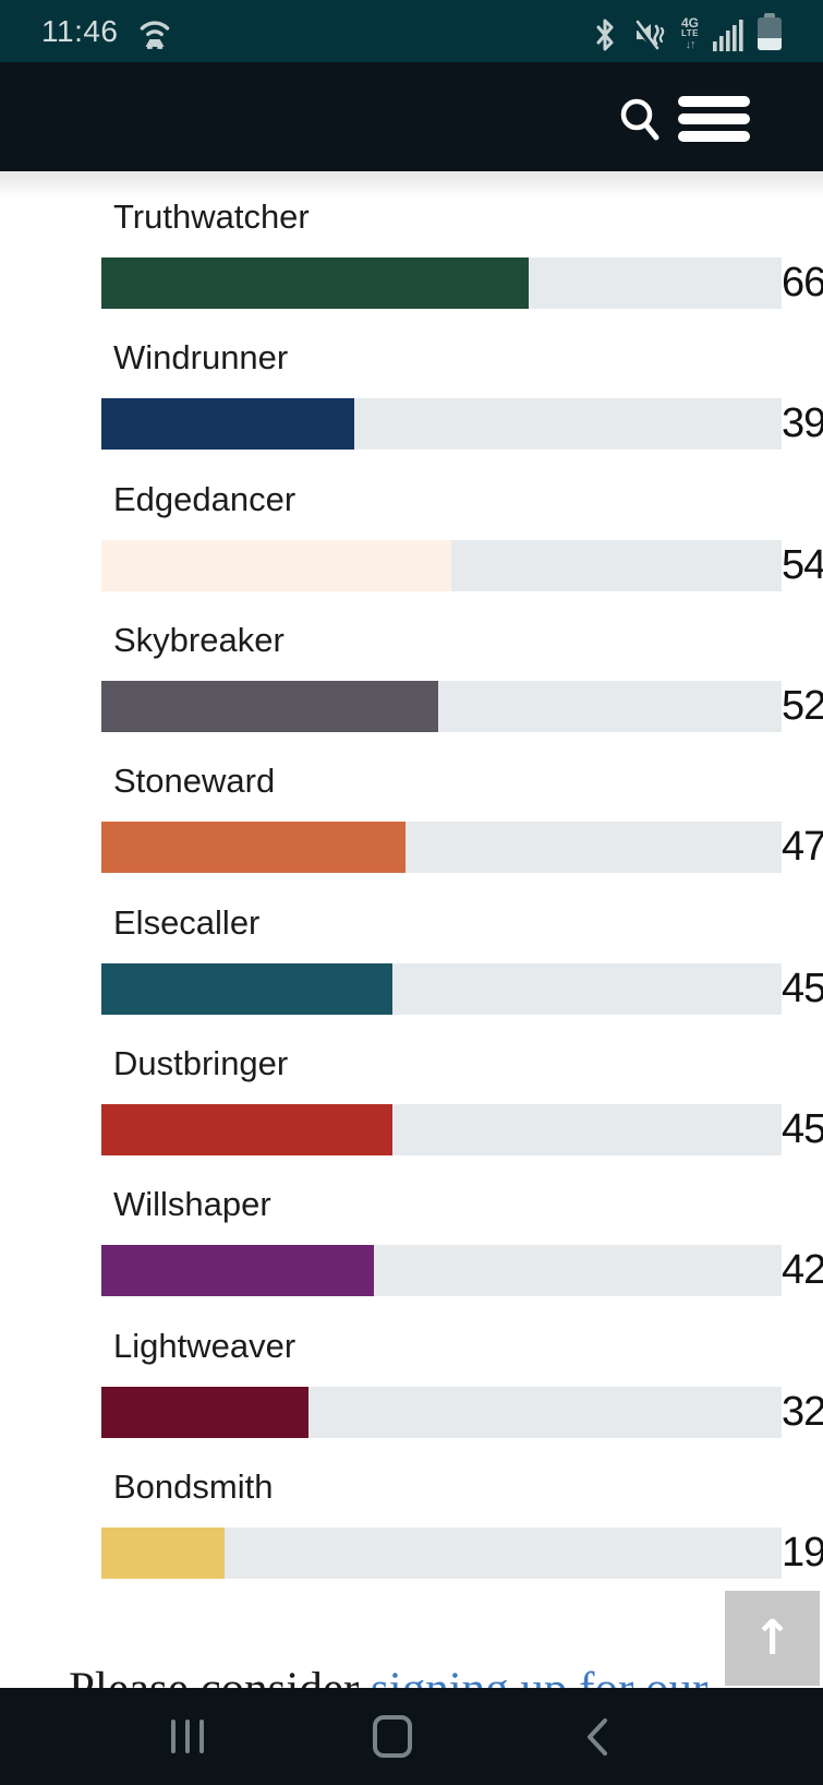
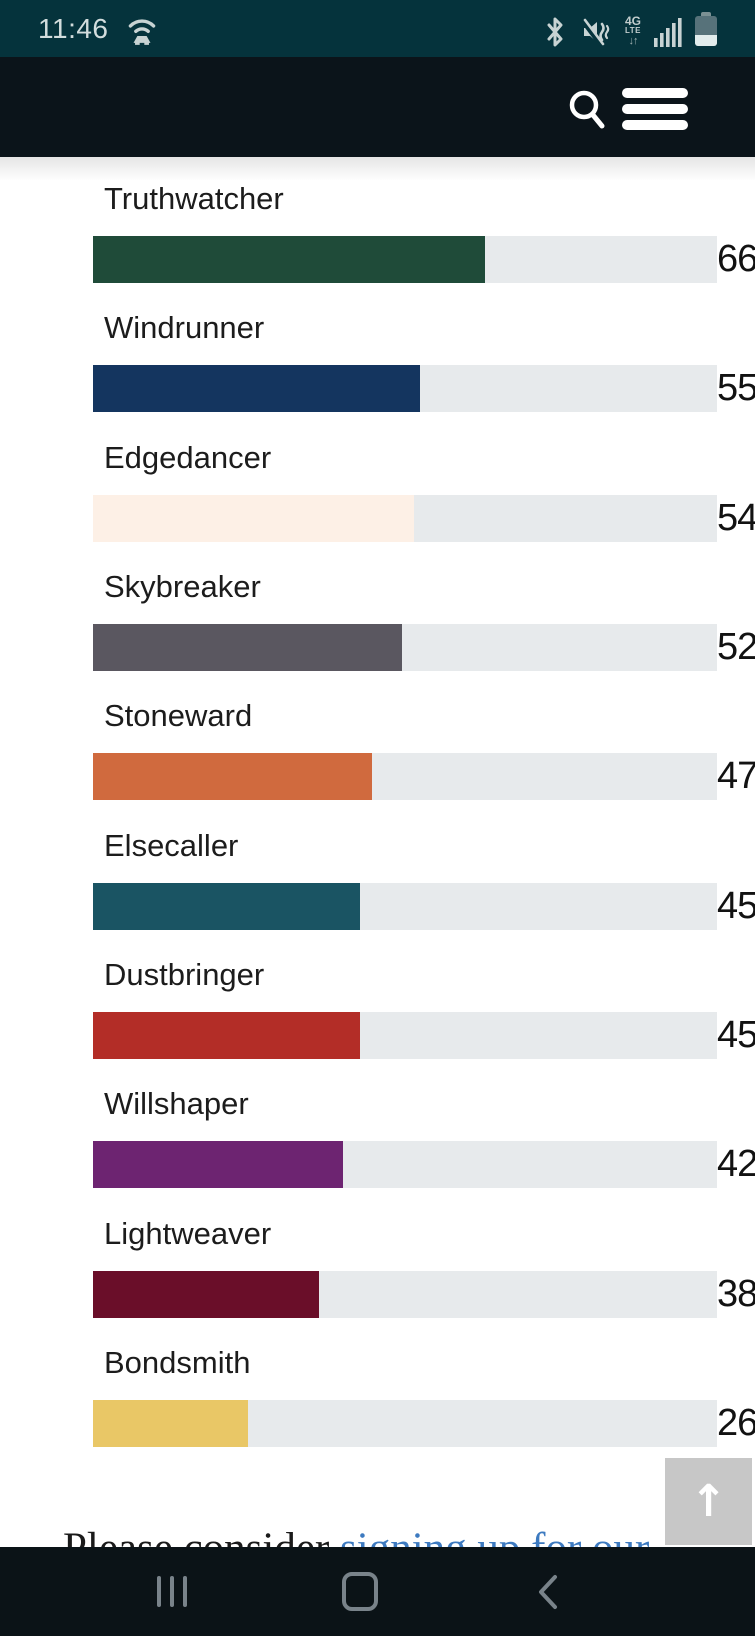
Windrunner: 39 -> 55
Lightweaver: 32 -> 38
Bondsmith: 19 -> 26
